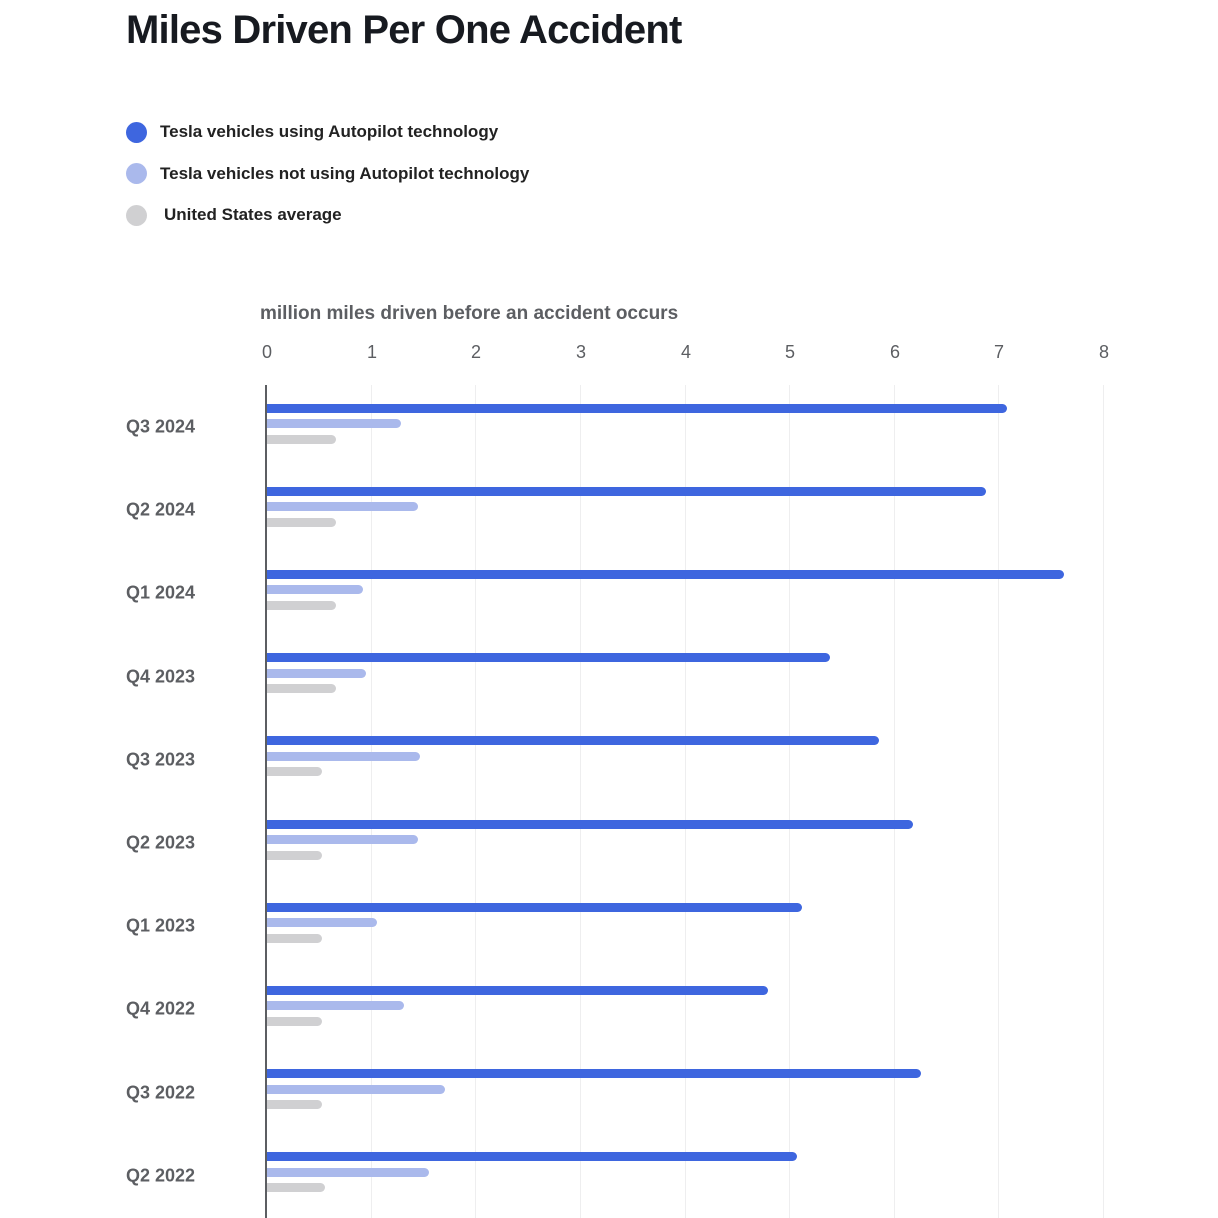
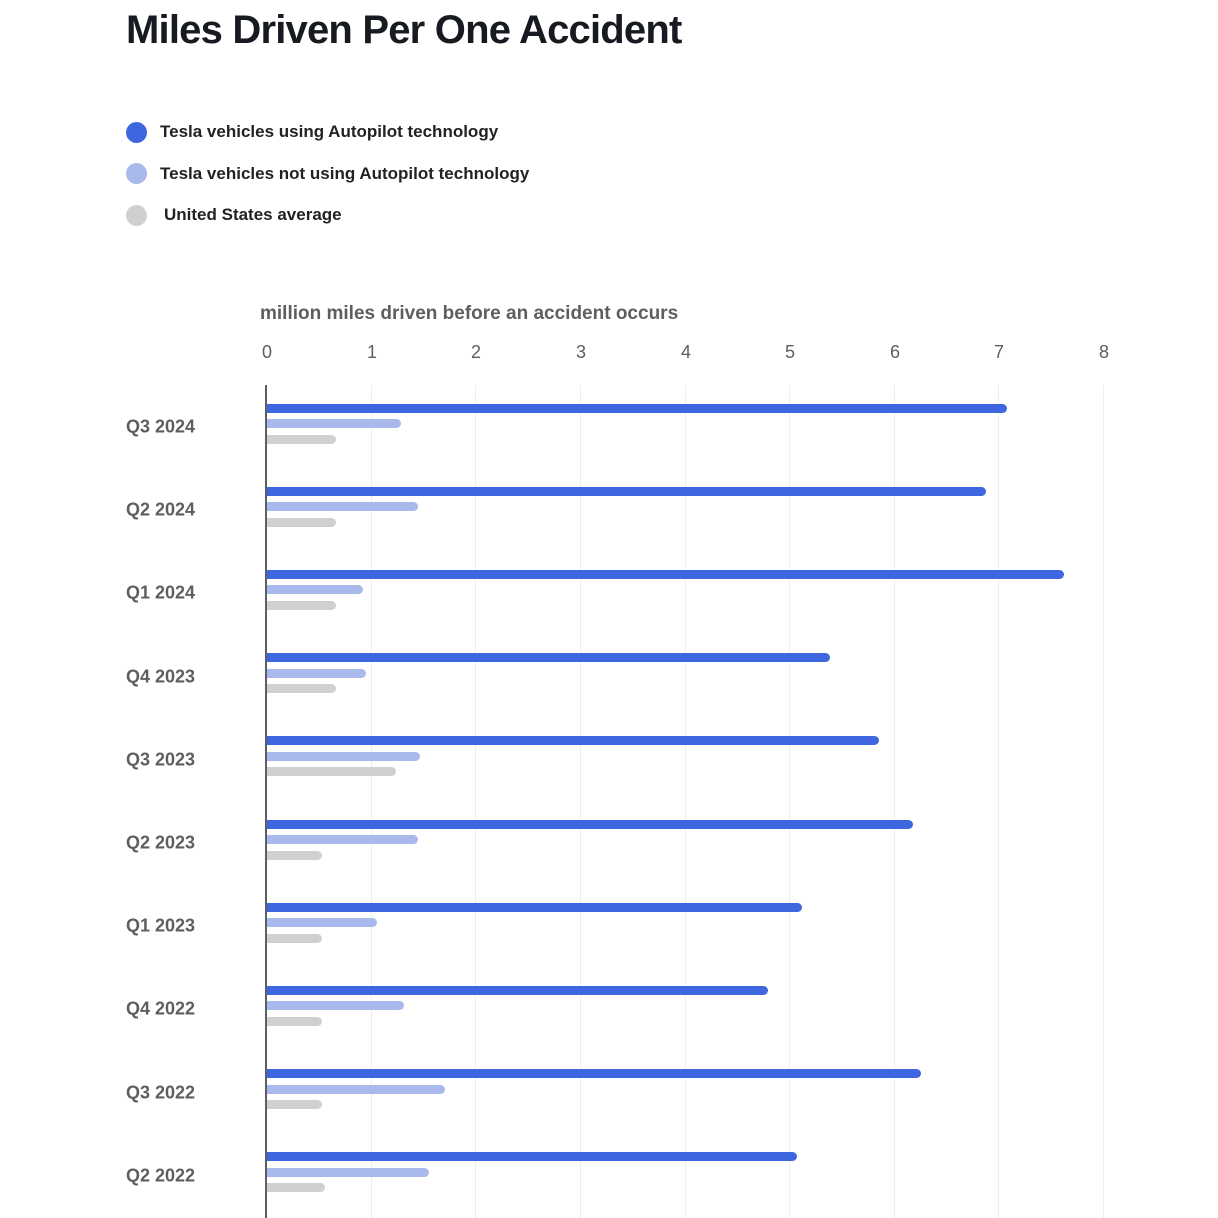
United States average/Q3 2023: 0.54 -> 1.24
